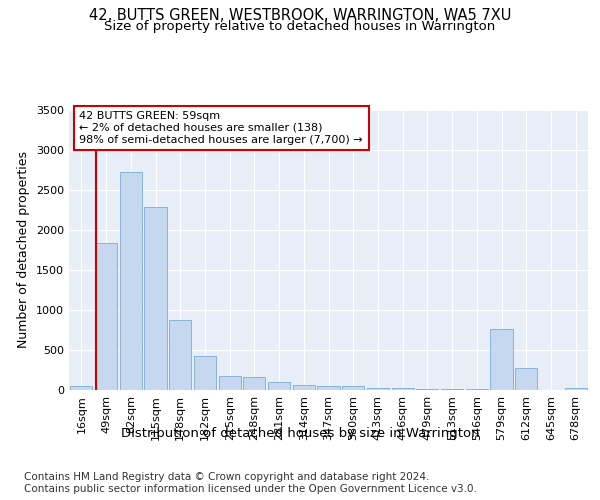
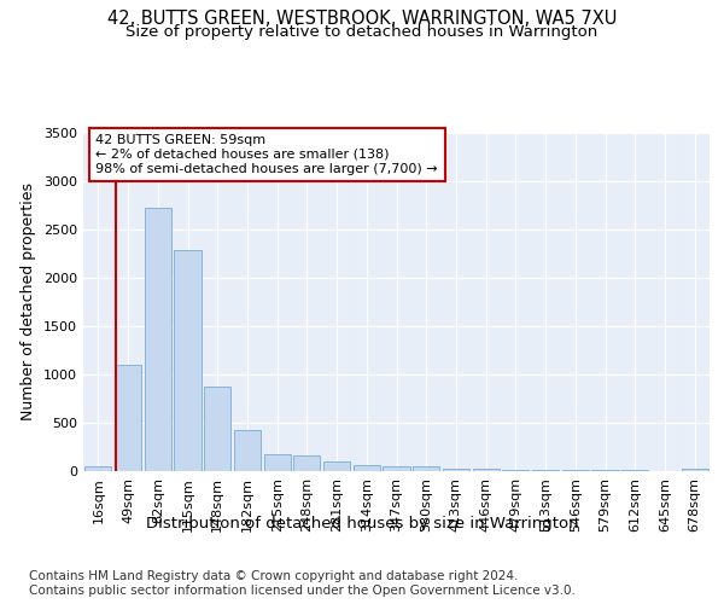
49sqm: 1840 -> 1100
579sqm: 760 -> 10
612sqm: 280 -> 10
